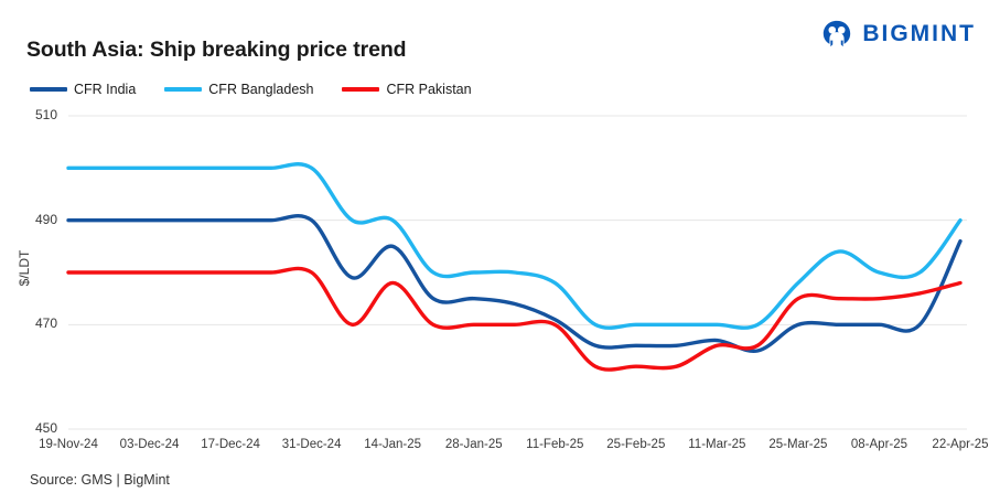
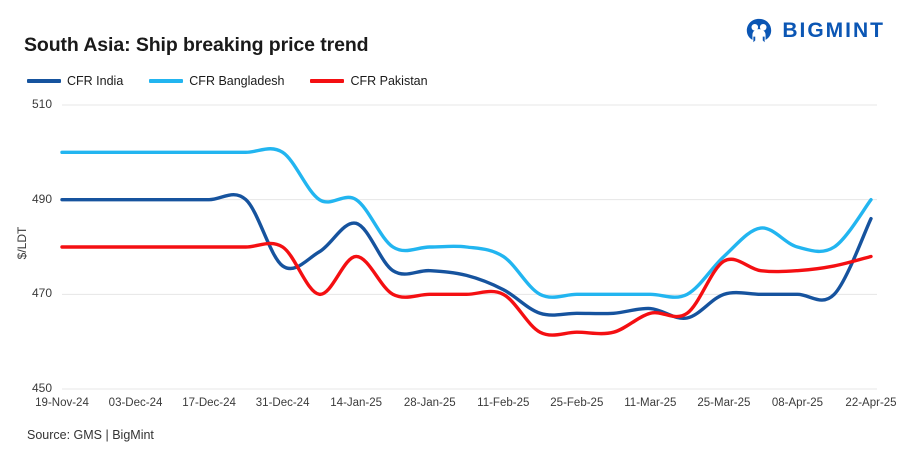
CFR India/31-Dec-24: 490 -> 476
CFR Pakistan/25-Mar-25: 475 -> 477
